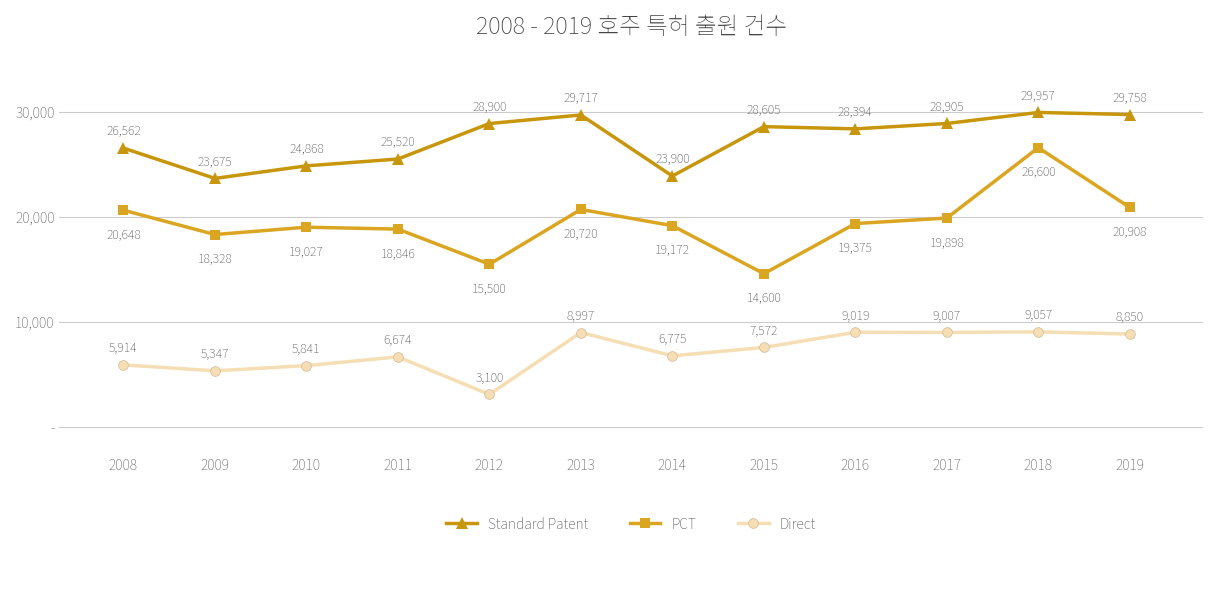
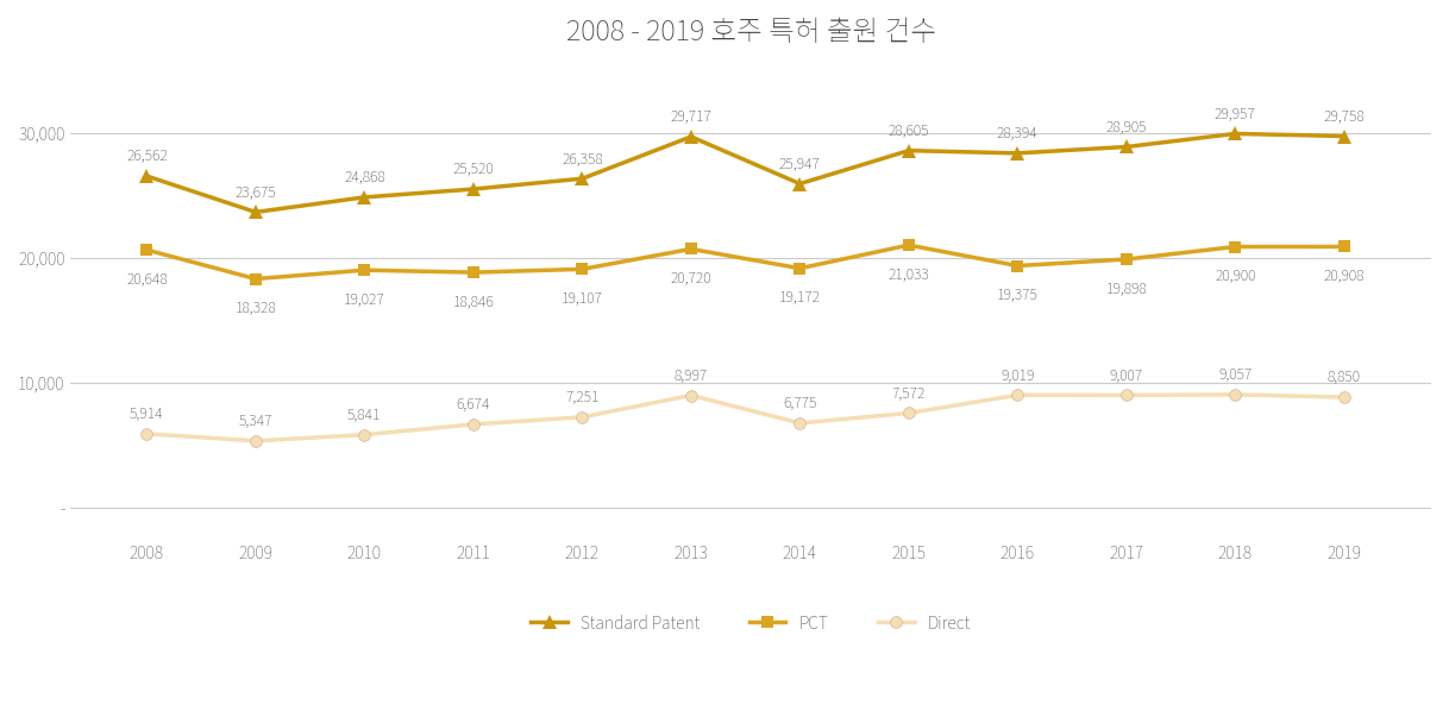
Standard Patent/2012: 28,900 -> 26,400
PCT/2012: 15,500 -> 19,100
Direct/2012: 3,100 -> 7,300
Standard Patent/2014: 23,900 -> 25,900
PCT/2015: 14,600 -> 21,000
PCT/2018: 26,600 -> 20,900
